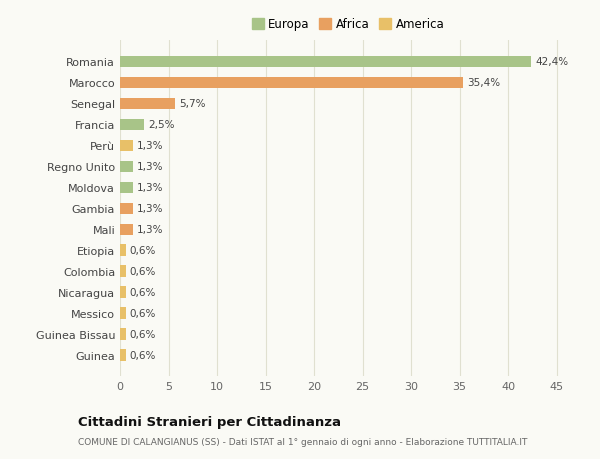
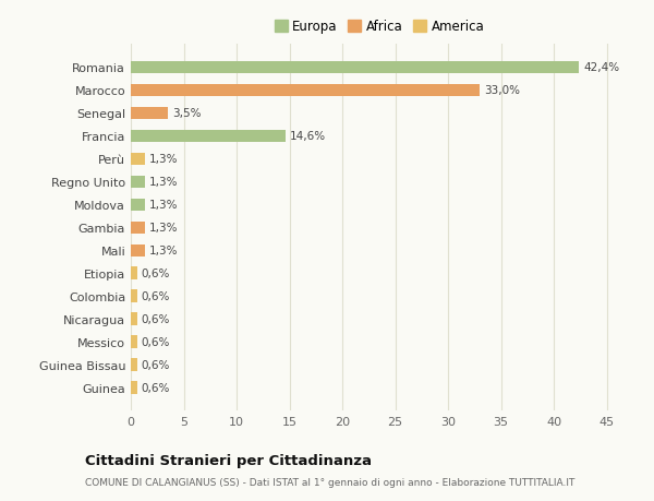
Marocco: 35,4% -> 33,0%
Senegal: 5,7% -> 3,5%
Francia: 2,5% -> 14,6%
